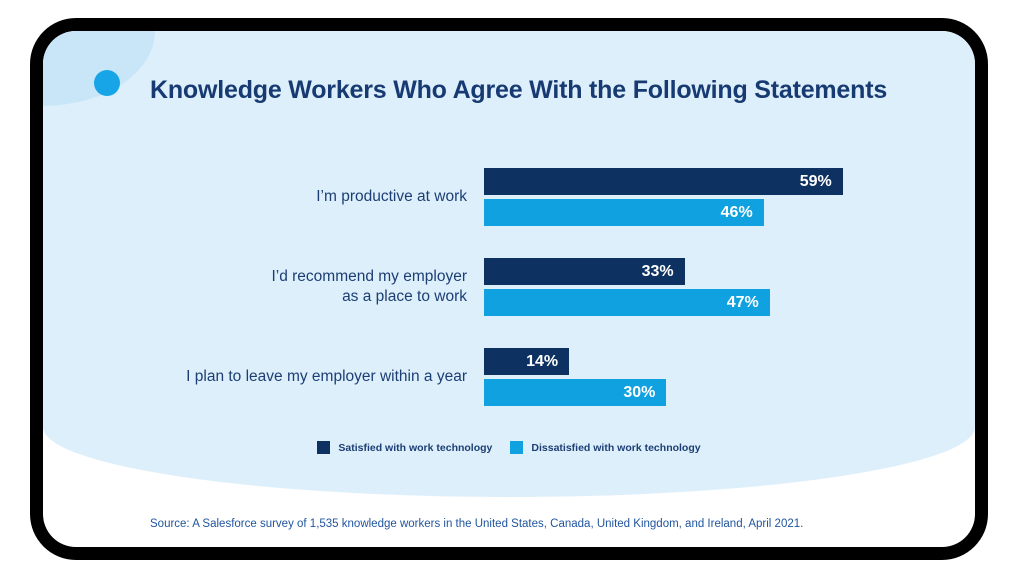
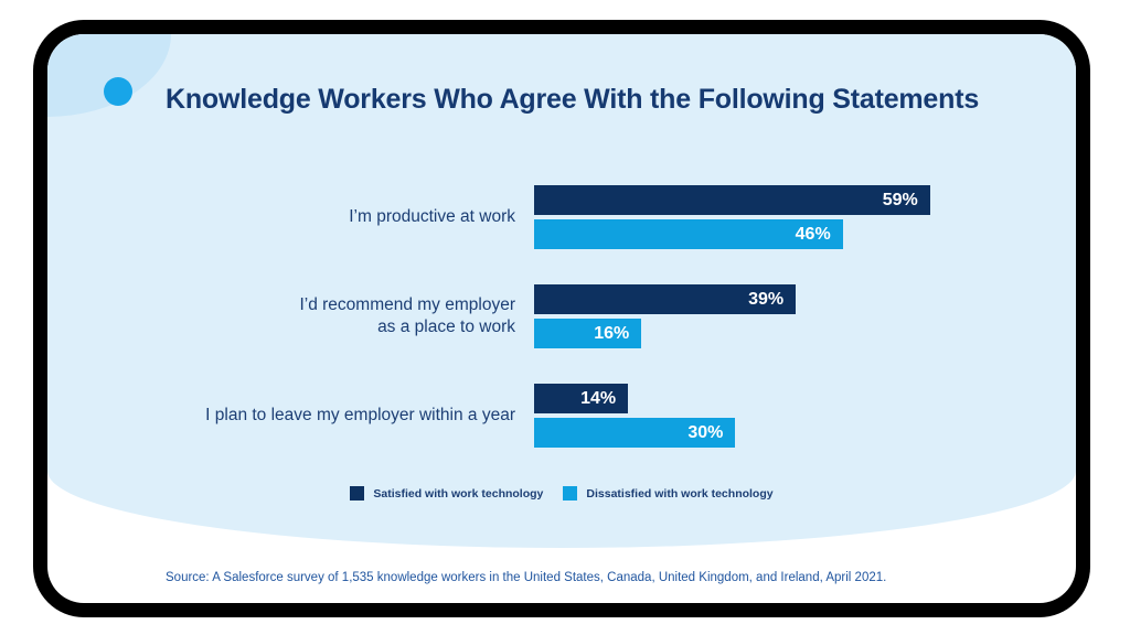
Satisfied with work technology/I’d recommend my employer as a place to work: 33% -> 39%
Dissatisfied with work technology/I’d recommend my employer as a place to work: 47% -> 16%
